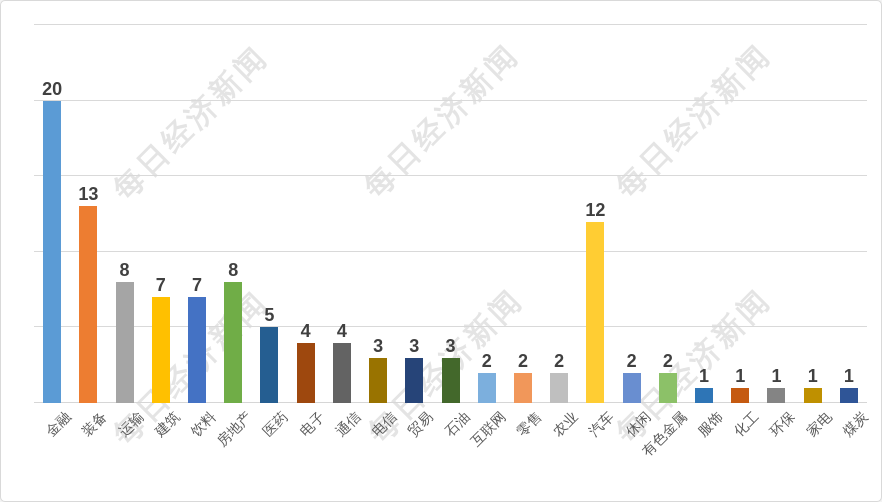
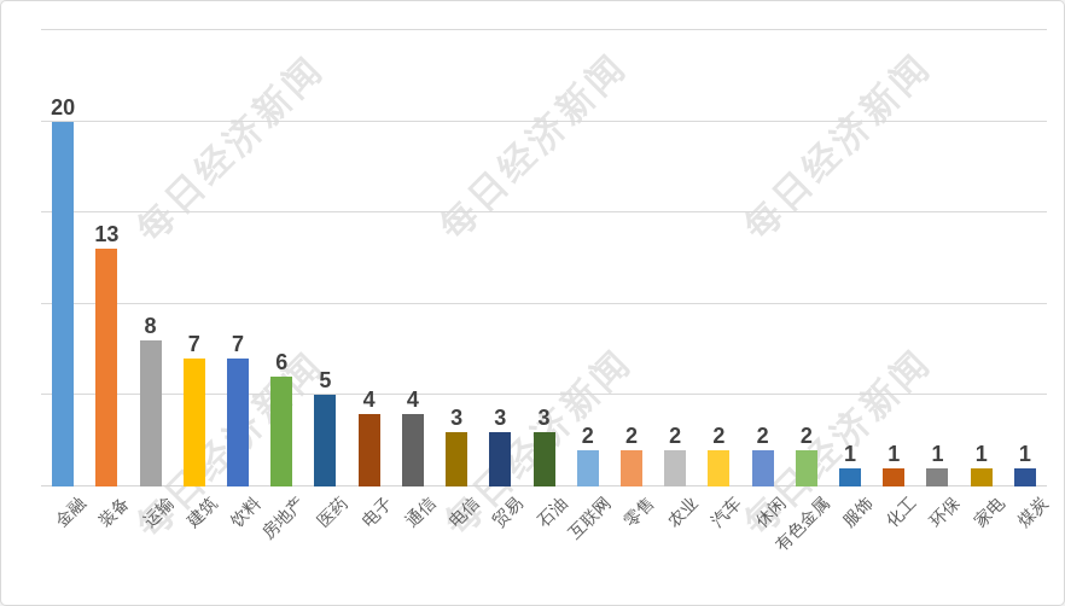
房地产: 8 -> 6
汽车: 12 -> 2
